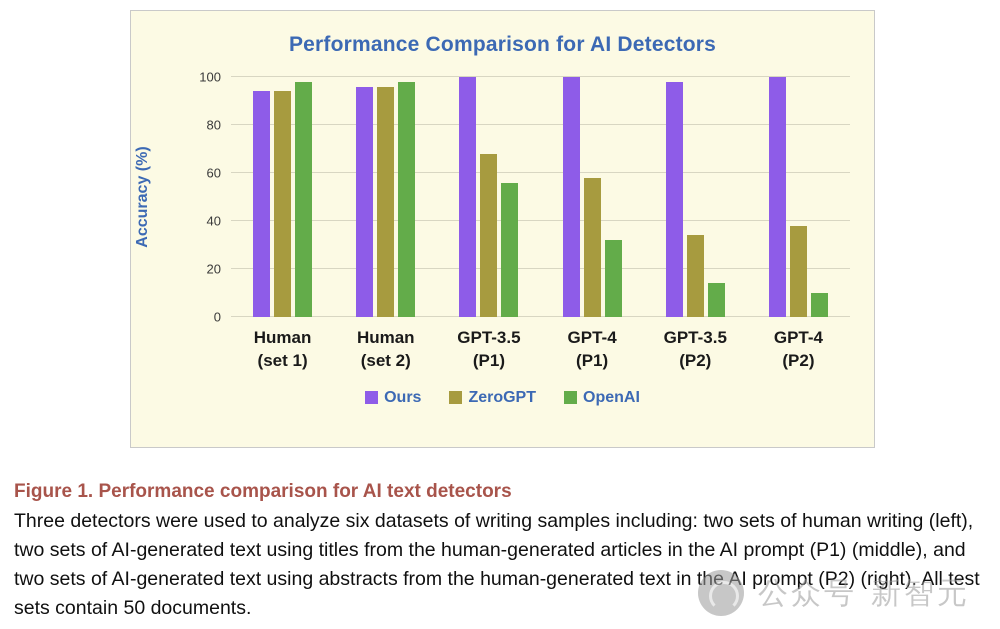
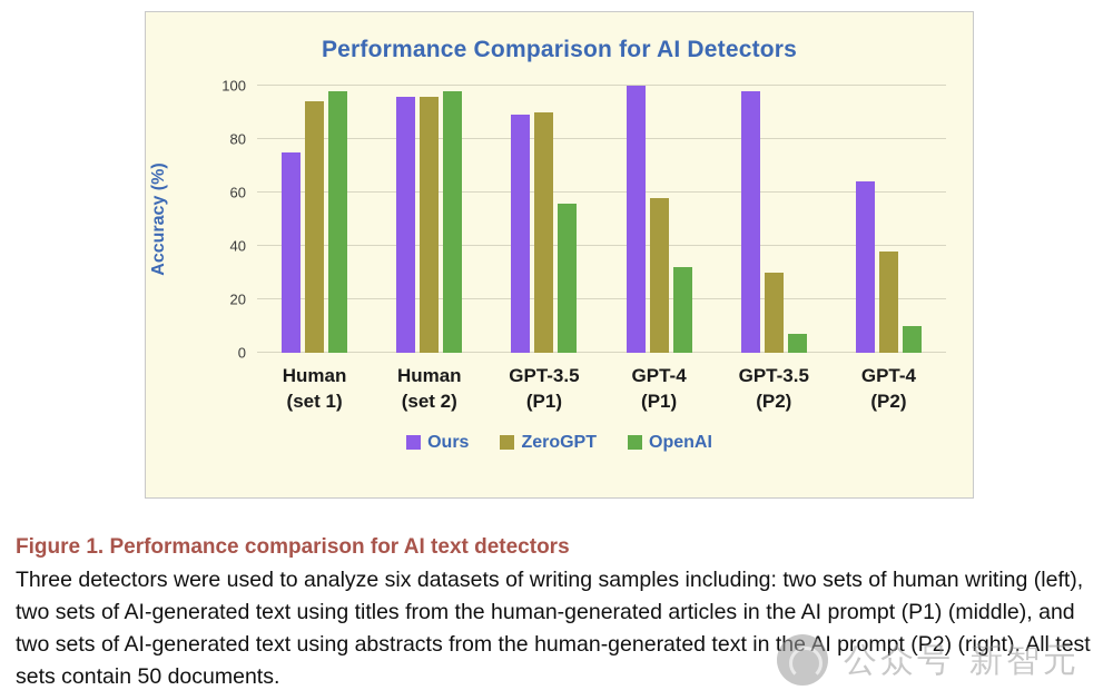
Ours/Human (set 1): 94 -> 75
Ours/GPT-3.5 (P1): 100 -> 89
ZeroGPT/GPT-3.5 (P1): 68 -> 90
ZeroGPT/GPT-3.5 (P2): 34 -> 30
OpenAI/GPT-3.5 (P2): 14 -> 7
Ours/GPT-4 (P2): 100 -> 64
